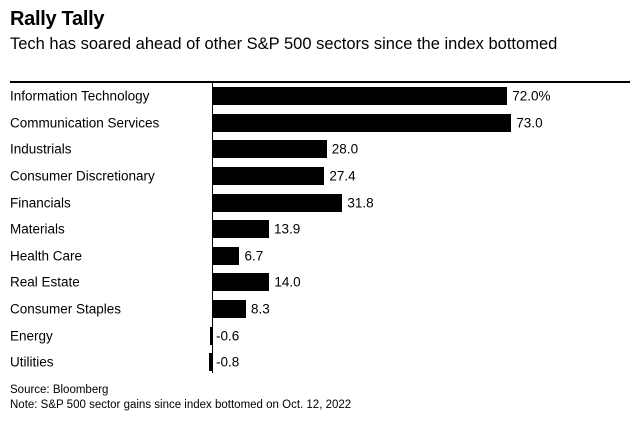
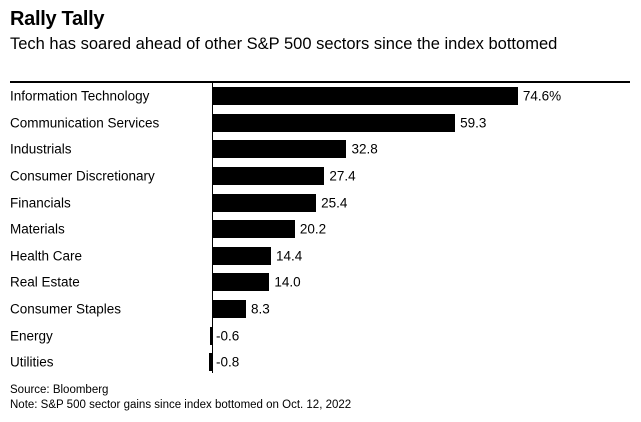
Information Technology: 72.0% -> 74.6%
Communication Services: 73.0 -> 59.3
Industrials: 28.0 -> 32.8
Financials: 31.8 -> 25.4
Materials: 13.9 -> 20.2
Health Care: 6.7 -> 14.4
